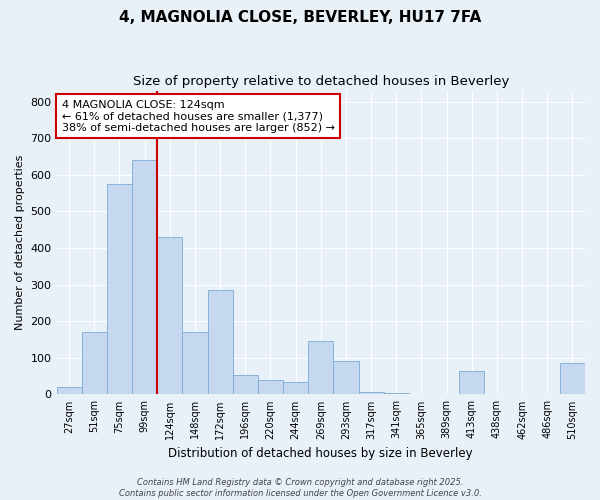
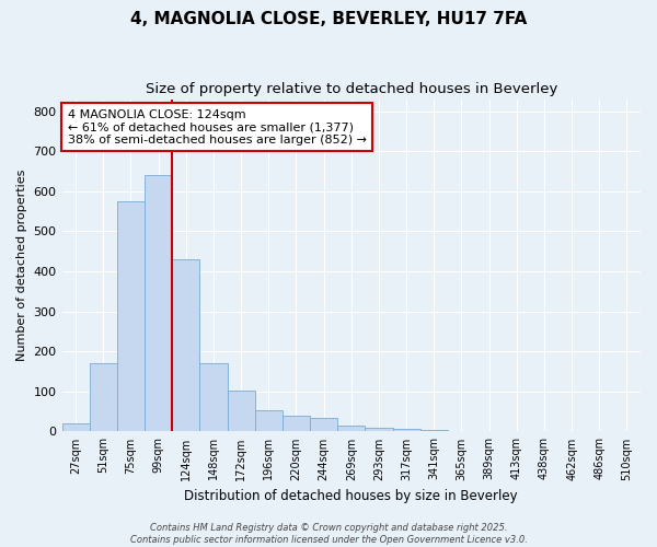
172sqm: 285 -> 103
269sqm: 145 -> 14
293sqm: 90 -> 9
413sqm: 65 -> 1
510sqm: 85 -> 1
